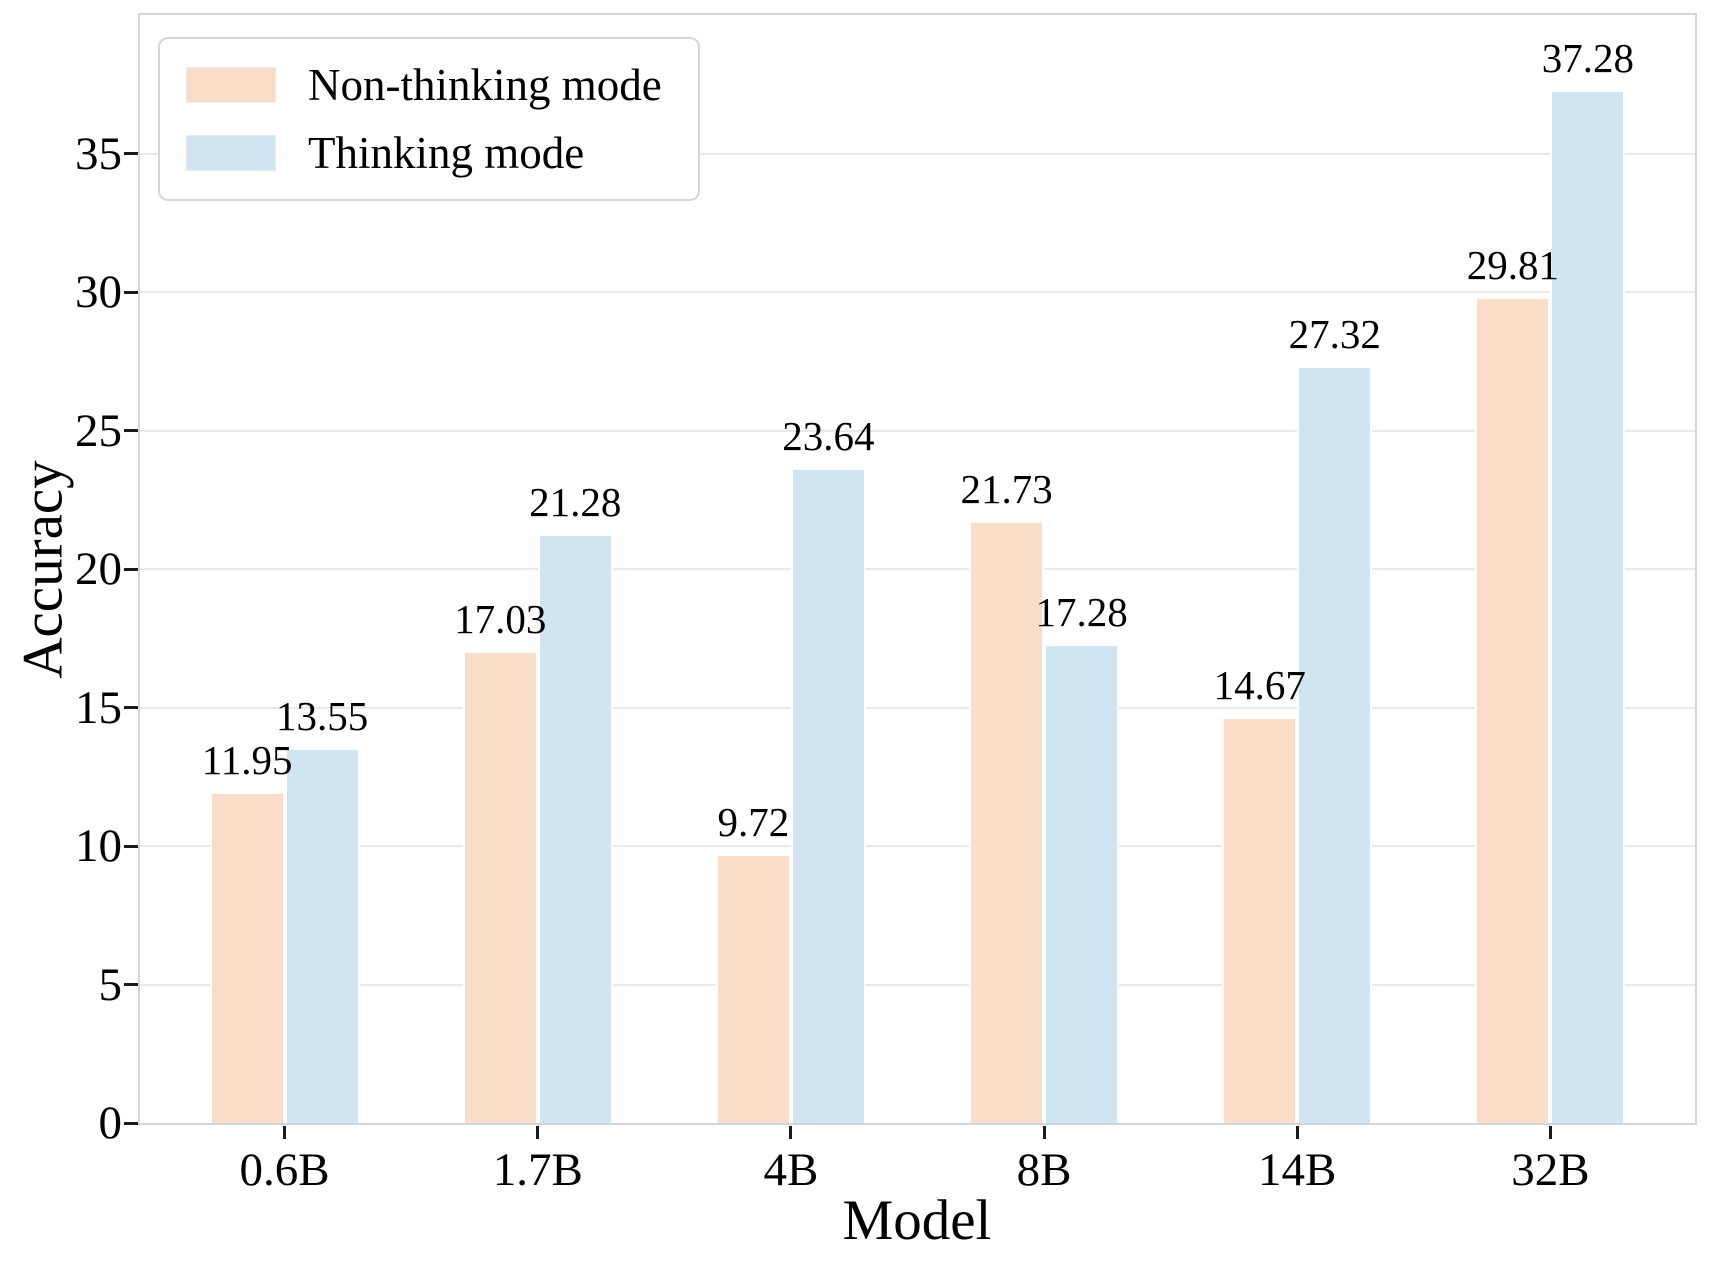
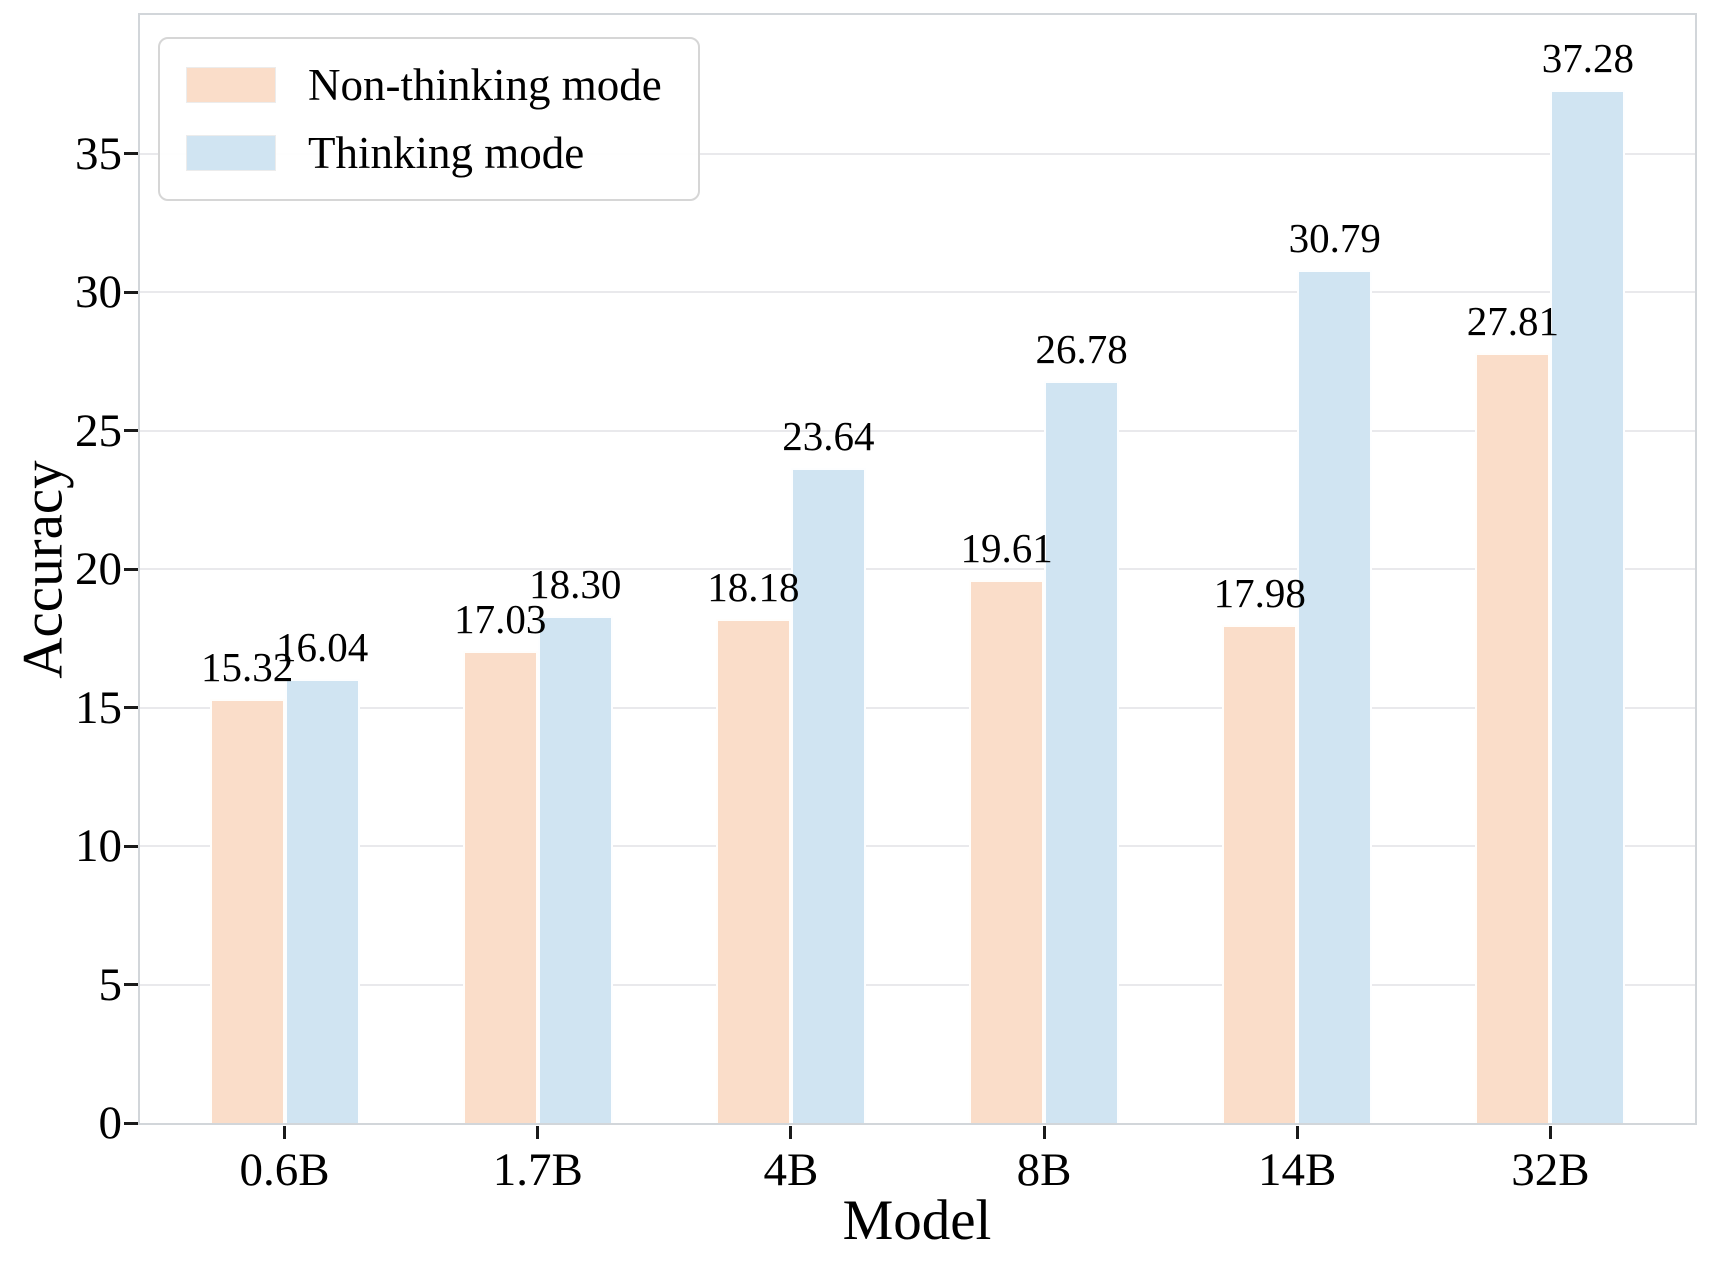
Non-thinking mode/0.6B: 11.95 -> 15.32
Thinking mode/0.6B: 13.55 -> 16.04
Thinking mode/1.7B: 21.28 -> 18.30
Non-thinking mode/4B: 9.72 -> 18.18
Non-thinking mode/8B: 21.73 -> 19.61
Thinking mode/8B: 17.28 -> 26.78
Non-thinking mode/14B: 14.67 -> 17.98
Thinking mode/14B: 27.32 -> 30.79
Non-thinking mode/32B: 29.81 -> 27.81
